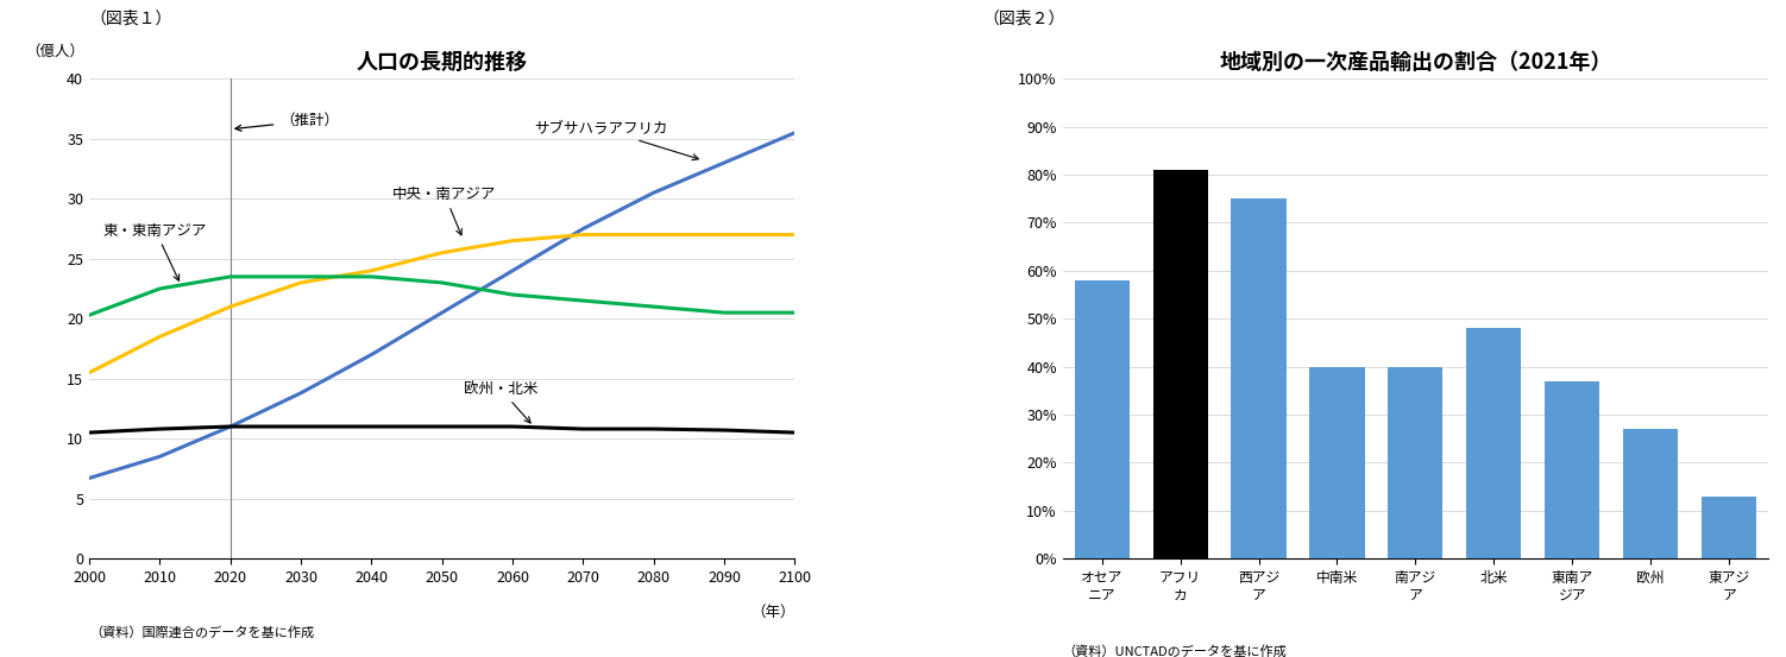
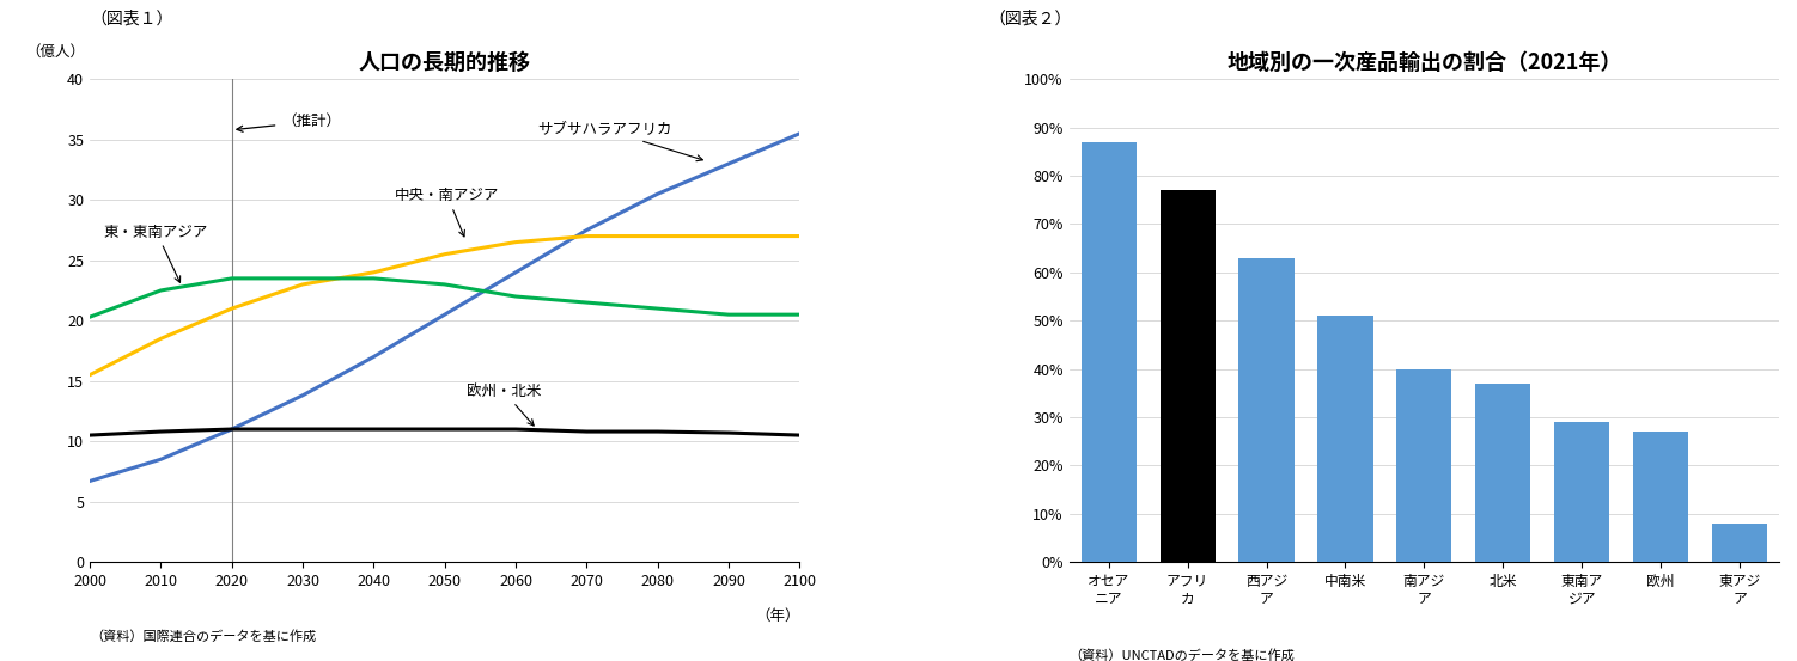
地域別の一次産品輸出の割合（2021年）/オセア ニア: 58% -> 87%
地域別の一次産品輸出の割合（2021年）/アフリ カ: 81% -> 77%
地域別の一次産品輸出の割合（2021年）/西アジ ア: 75% -> 63%
地域別の一次産品輸出の割合（2021年）/中南米: 40% -> 51%
地域別の一次産品輸出の割合（2021年）/北米: 48% -> 37%
地域別の一次産品輸出の割合（2021年）/東南ア ジア: 37% -> 29%
地域別の一次産品輸出の割合（2021年）/東アジ ア: 13% -> 8%
